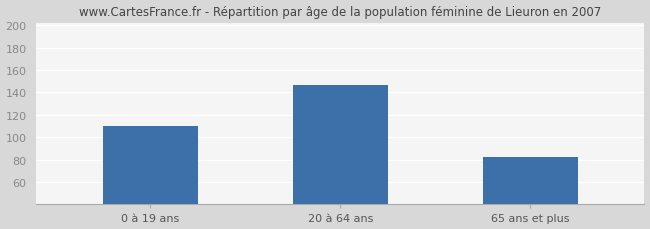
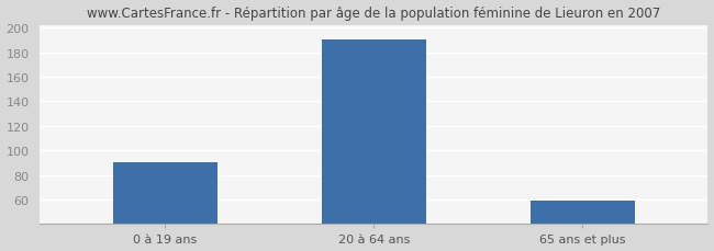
0 à 19 ans: 110 -> 90
20 à 64 ans: 147 -> 190
65 ans et plus: 82 -> 59
